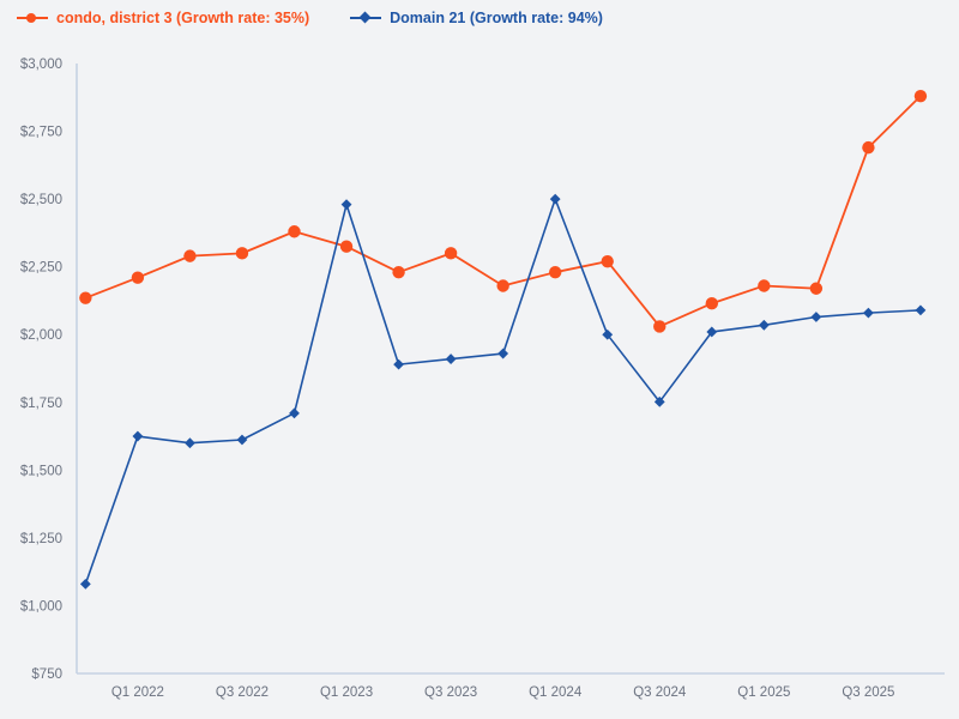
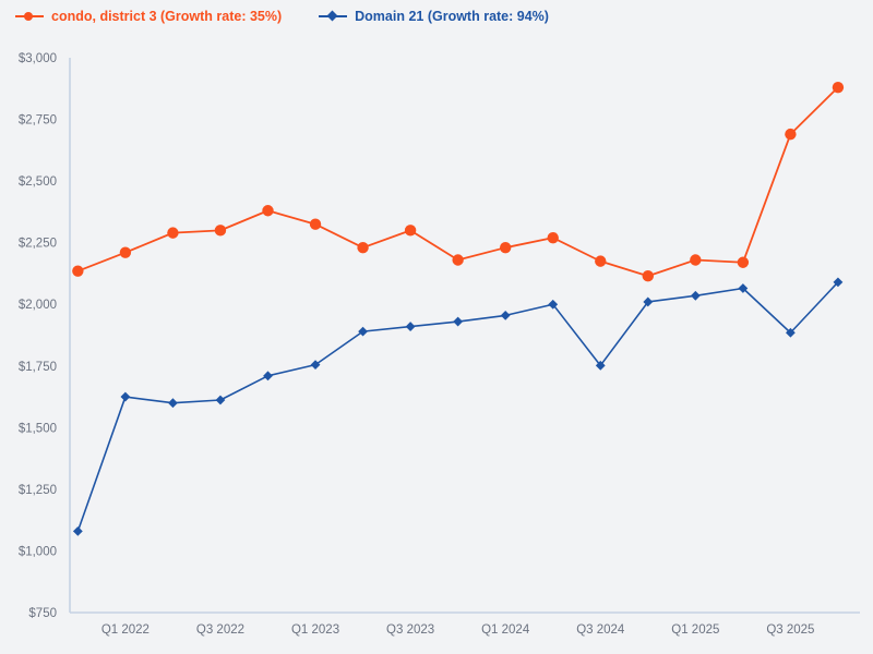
Domain 21 (Growth rate: 94%)/Q1 2023: $2480 -> $1760
Domain 21 (Growth rate: 94%)/Q1 2024: $2500 -> $1960
condo, district 3 (Growth rate: 35%)/Q3 2024: $2030 -> $2180
Domain 21 (Growth rate: 94%)/Q3 2025: $2080 -> $1880
